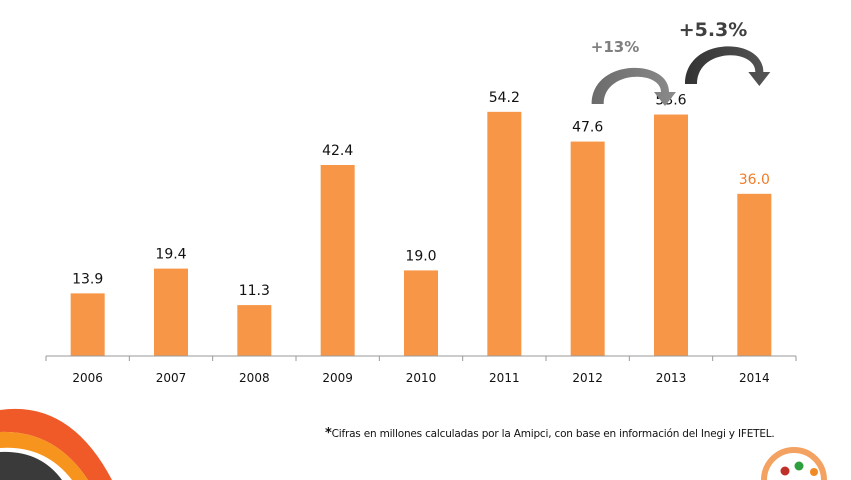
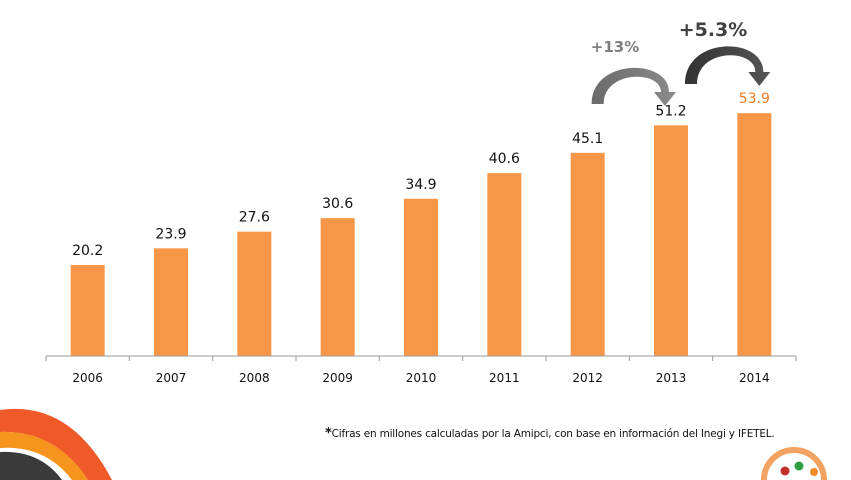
2006: 13.9 -> 20.2
2007: 19.4 -> 23.9
2008: 11.3 -> 27.6
2009: 42.4 -> 30.6
2010: 19.0 -> 34.9
2011: 54.2 -> 40.6
2012: 47.6 -> 45.1
2013: 53.6 -> 51.2
2014: 36.0 -> 53.9
